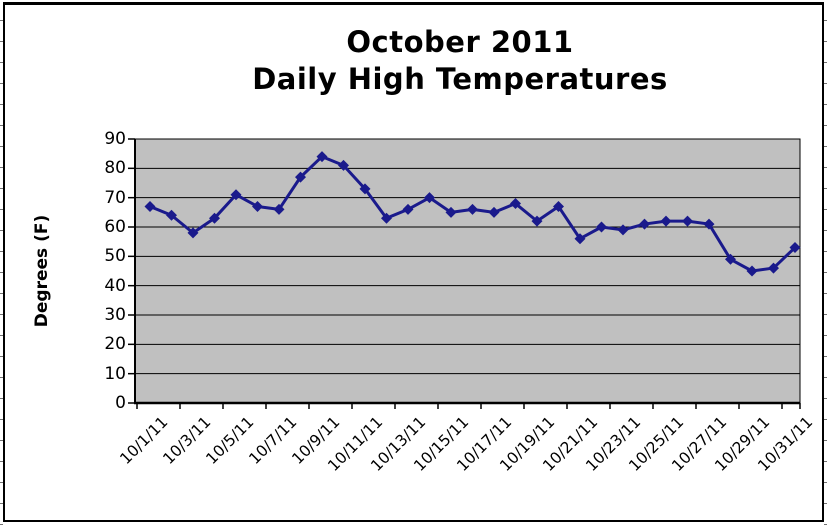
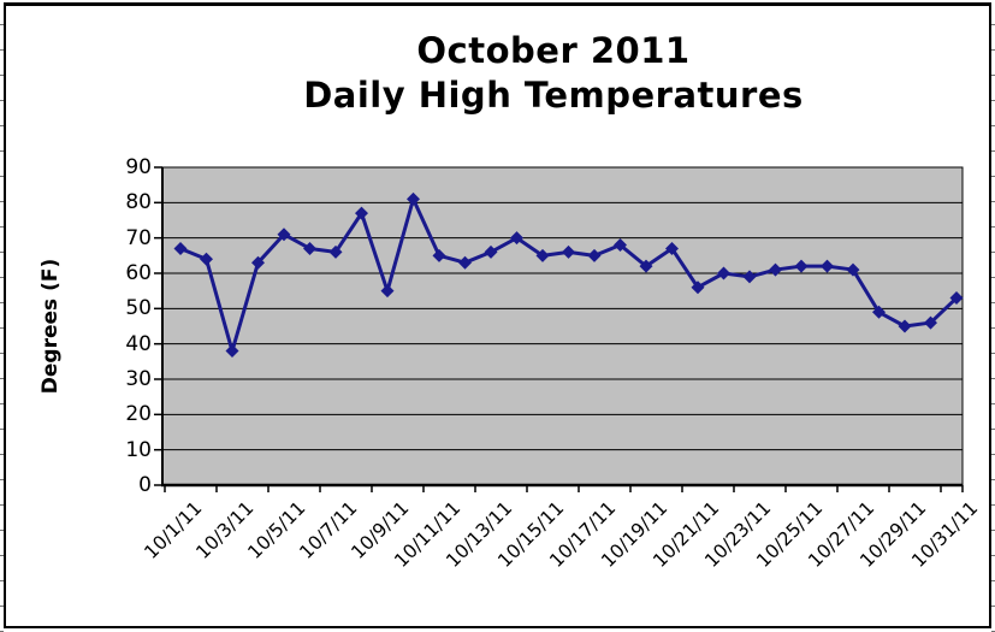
10/3/11: 58 -> 38
10/9/11: 84 -> 55
10/11/11: 73 -> 65
